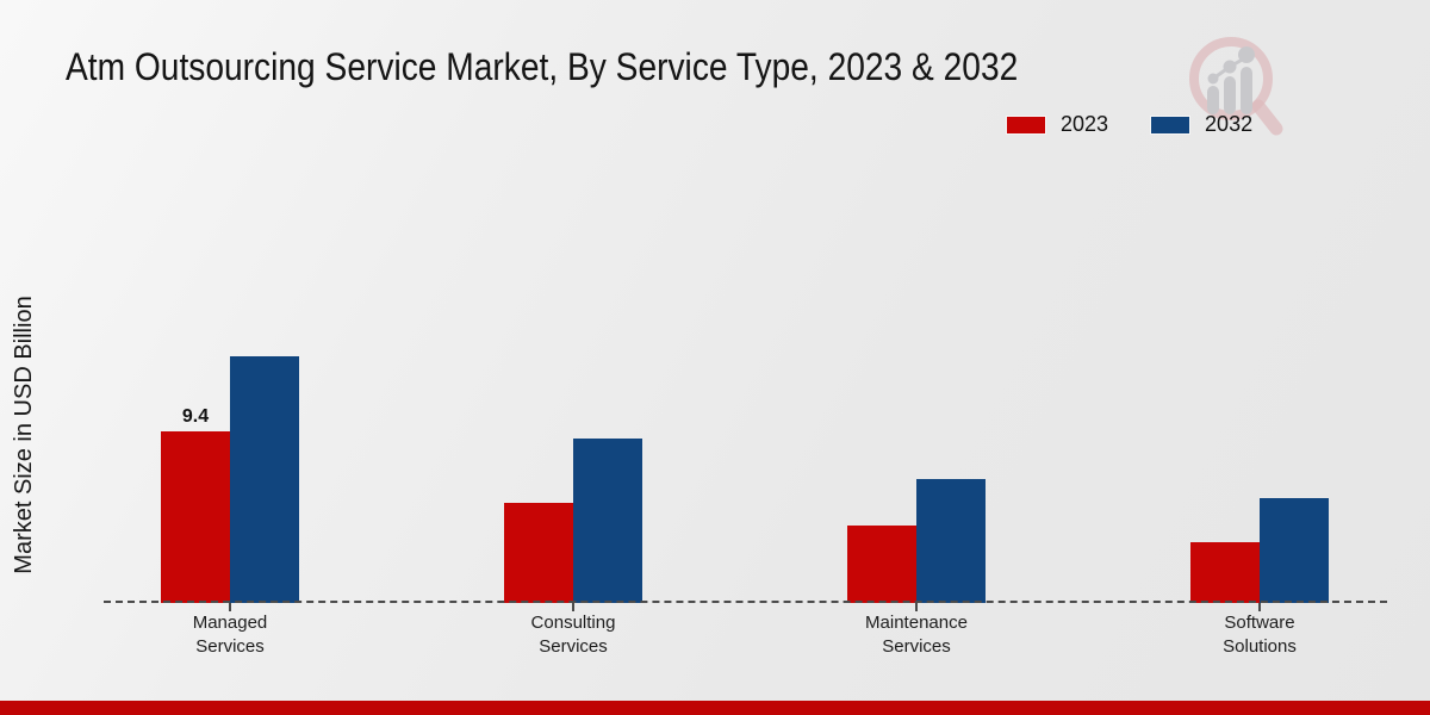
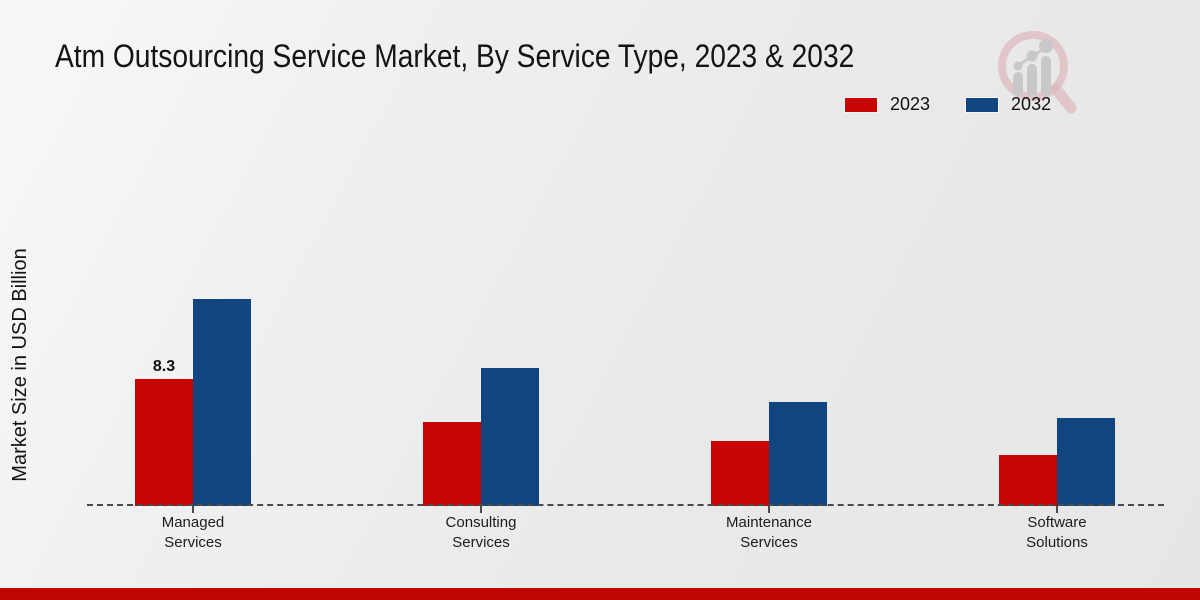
2023/Managed Services: 9.4 -> 8.3
